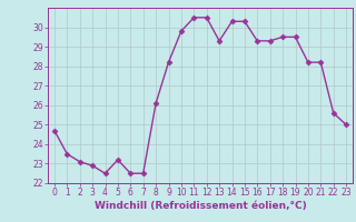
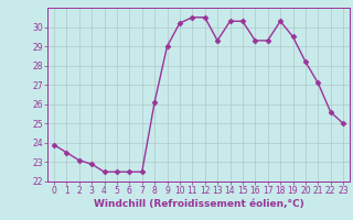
0: 24.7 -> 23.9
5: 23.2 -> 22.5
9: 28.2 -> 29.0
10: 29.8 -> 30.2
18: 29.5 -> 30.3
21: 28.2 -> 27.1
